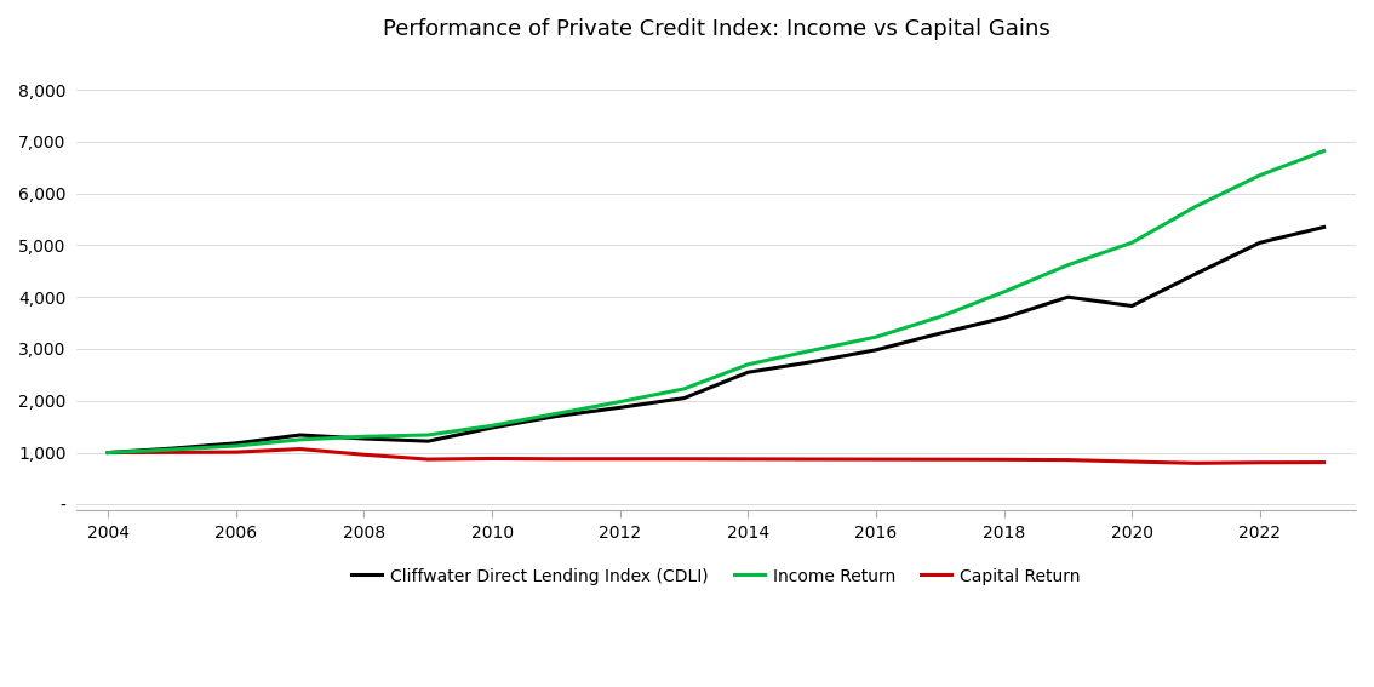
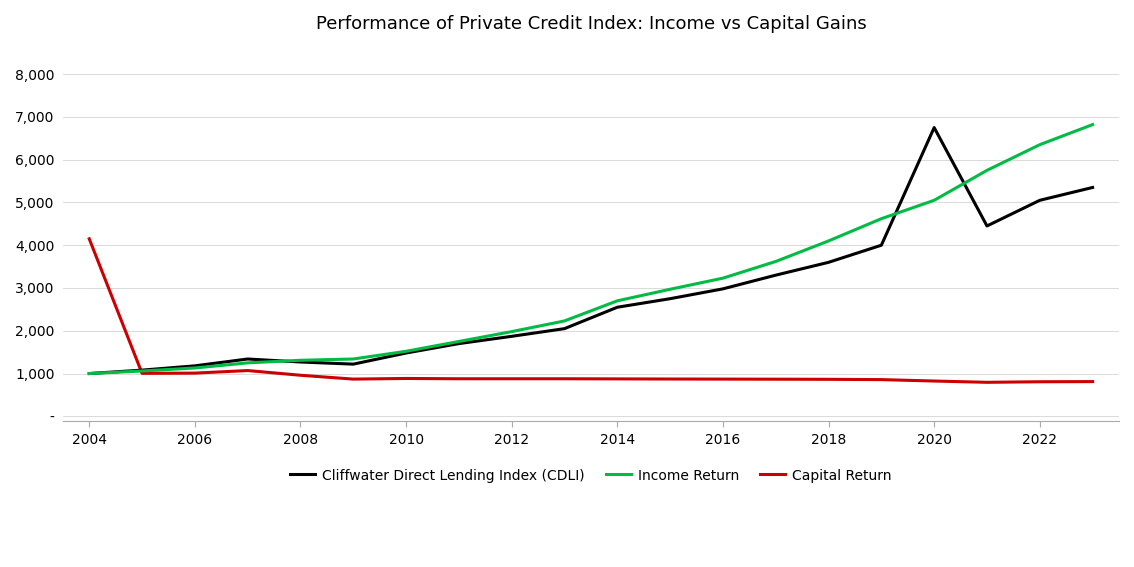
Capital Return/2004: 1,000 -> 4,150
Cliffwater Direct Lending Index (CDLI)/2020: 3,830 -> 6,750
